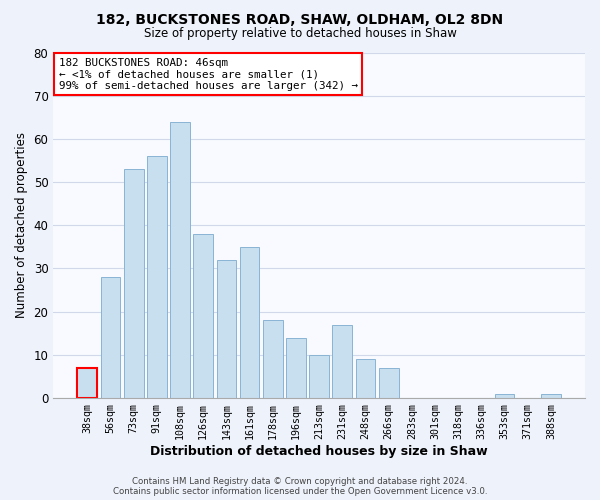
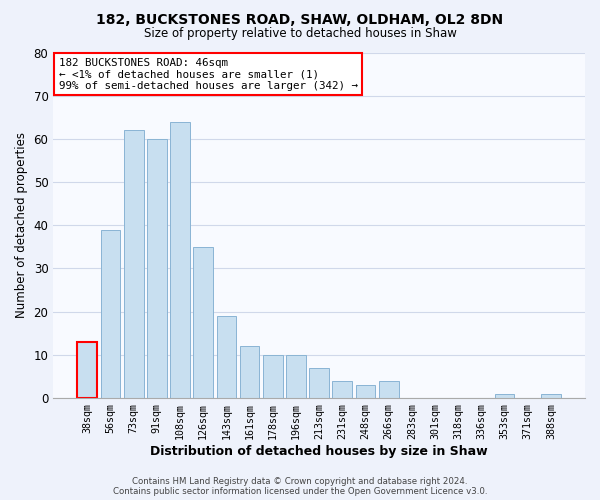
38sqm: 7 -> 13
56sqm: 28 -> 39
73sqm: 53 -> 62
91sqm: 56 -> 60
126sqm: 38 -> 35
143sqm: 32 -> 19
161sqm: 35 -> 12
178sqm: 18 -> 10
196sqm: 14 -> 10
213sqm: 10 -> 7
231sqm: 17 -> 4
248sqm: 9 -> 3
266sqm: 7 -> 4
